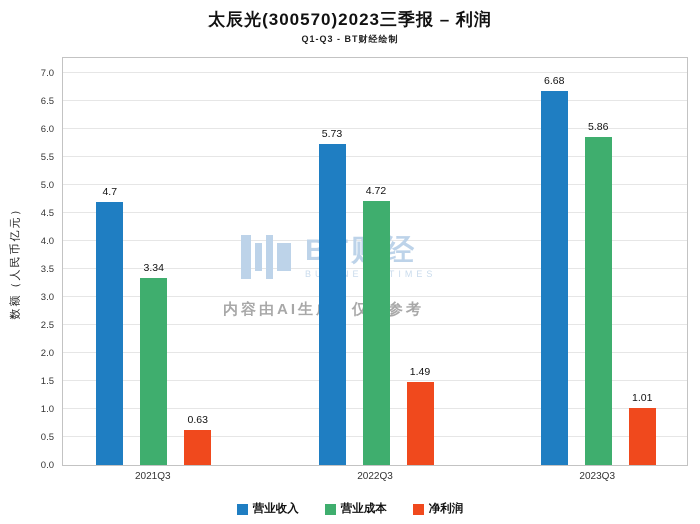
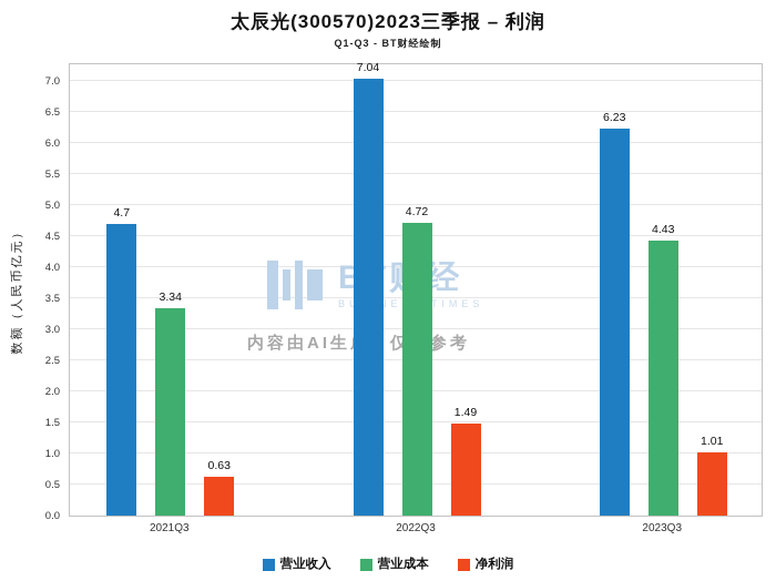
营业收入/2022Q3: 5.73 -> 7.04
营业收入/2023Q3: 6.68 -> 6.23
营业成本/2023Q3: 5.86 -> 4.43
